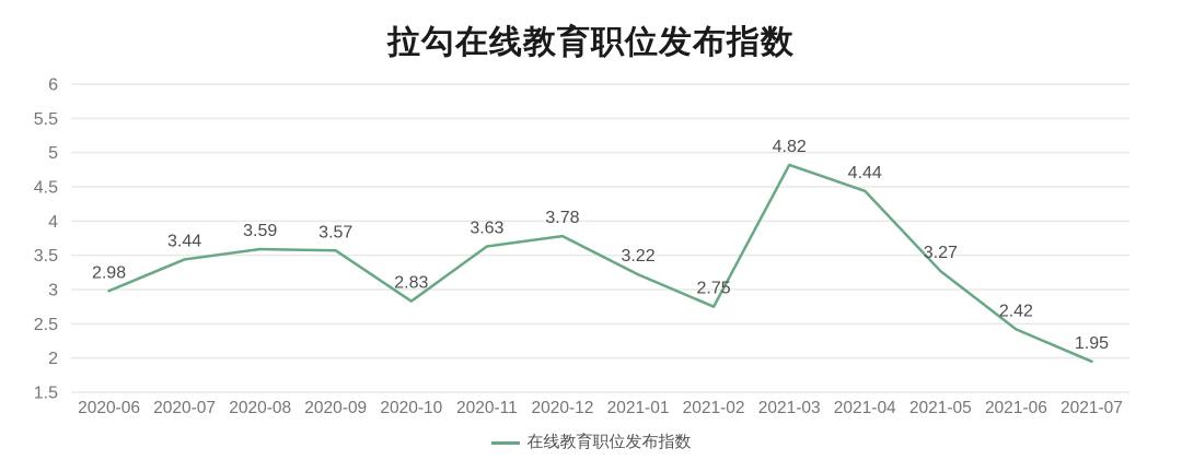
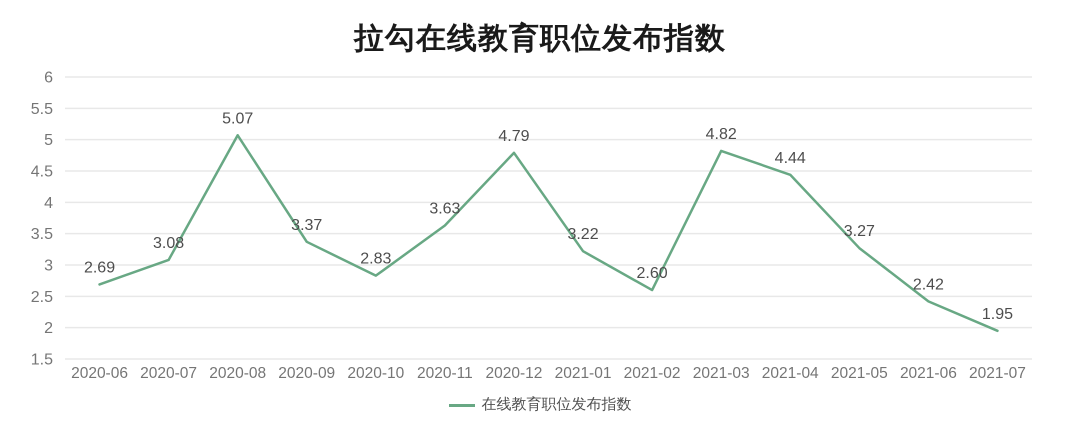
2020-06: 2.98 -> 2.69
2020-07: 3.44 -> 3.08
2020-08: 3.59 -> 5.07
2020-09: 3.57 -> 3.37
2020-12: 3.78 -> 4.79
2021-02: 2.75 -> 2.60
